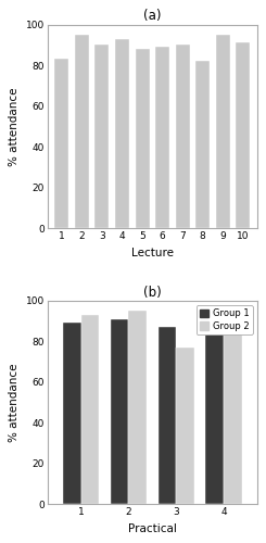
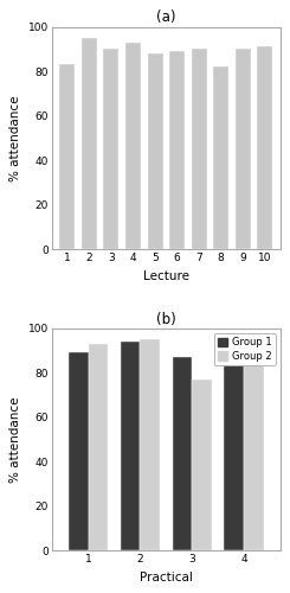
(a)/9: 95 -> 90
(b)/Group 1/2: 91 -> 94
